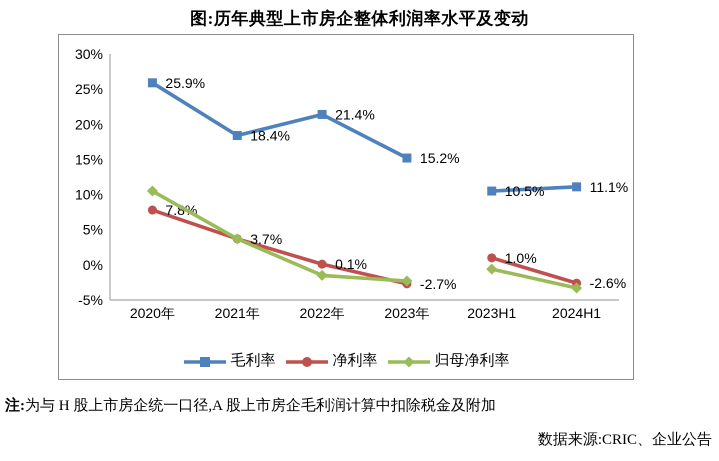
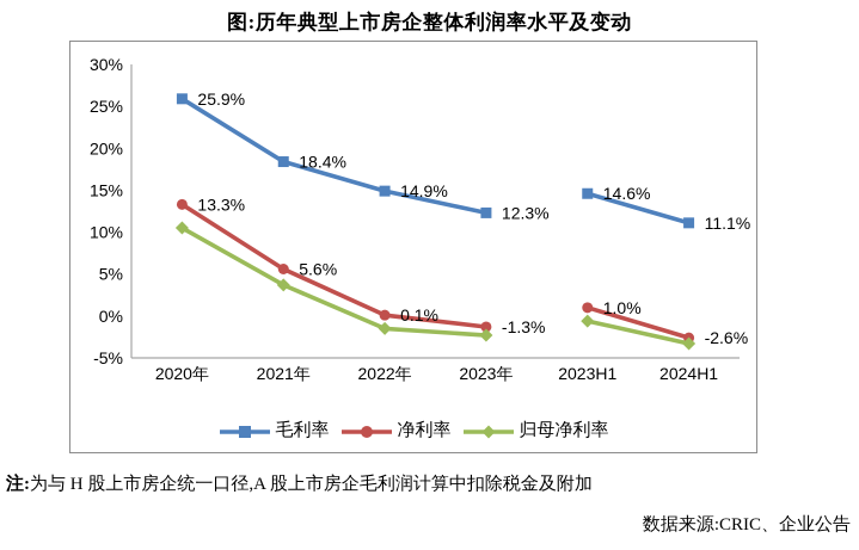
净利率/2020年: 7.8% -> 13.3%
净利率/2021年: 3.7% -> 5.6%
毛利率/2022年: 21.4% -> 14.9%
毛利率/2023年: 15.2% -> 12.3%
净利率/2023年: -2.7% -> -1.3%
毛利率/2023H1: 10.5% -> 14.6%
